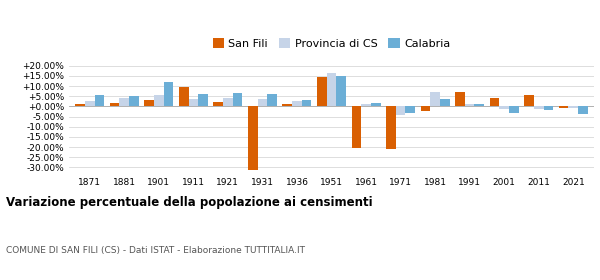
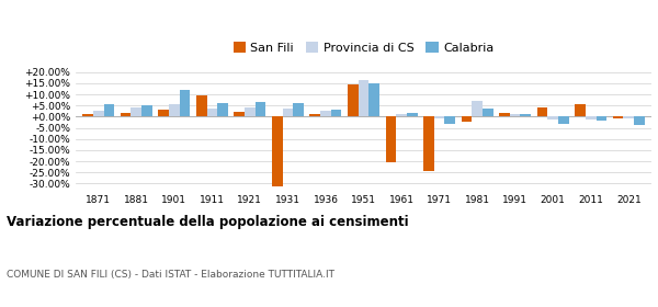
San Fili/1971: -21.0% -> -24.5%
Provincia di CS/1971: -4.0% -> -1.0%
San Fili/1991: 7.0% -> 1.5%
